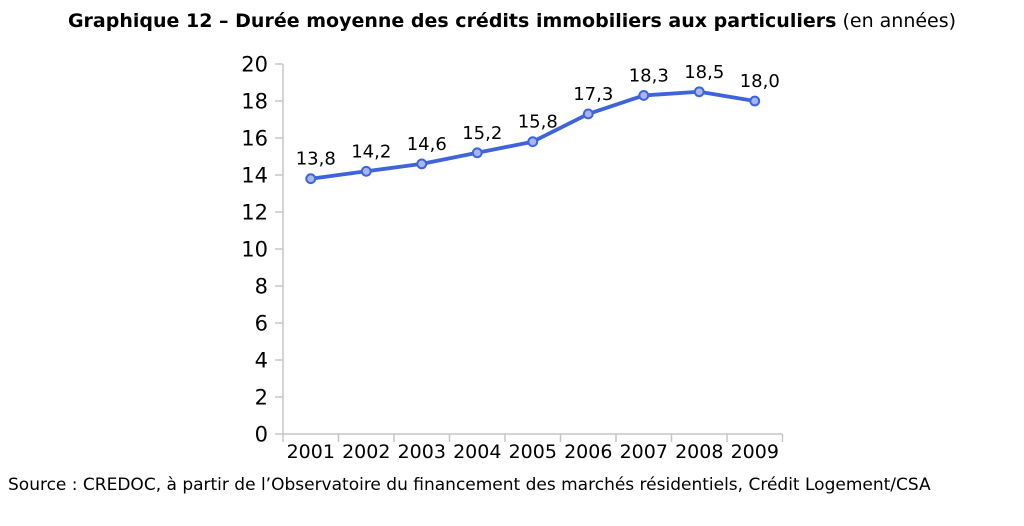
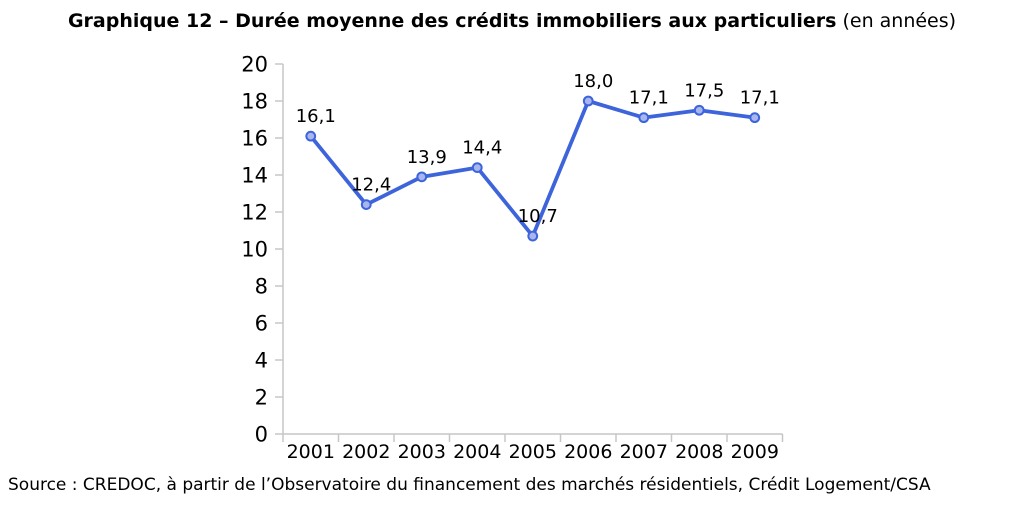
2001: 13,8 -> 16,1
2002: 14,2 -> 12,4
2003: 14,6 -> 13,9
2004: 15,2 -> 14,4
2005: 15,8 -> 10,7
2006: 17,3 -> 18,0
2007: 18,3 -> 17,1
2008: 18,5 -> 17,5
2009: 18,0 -> 17,1
